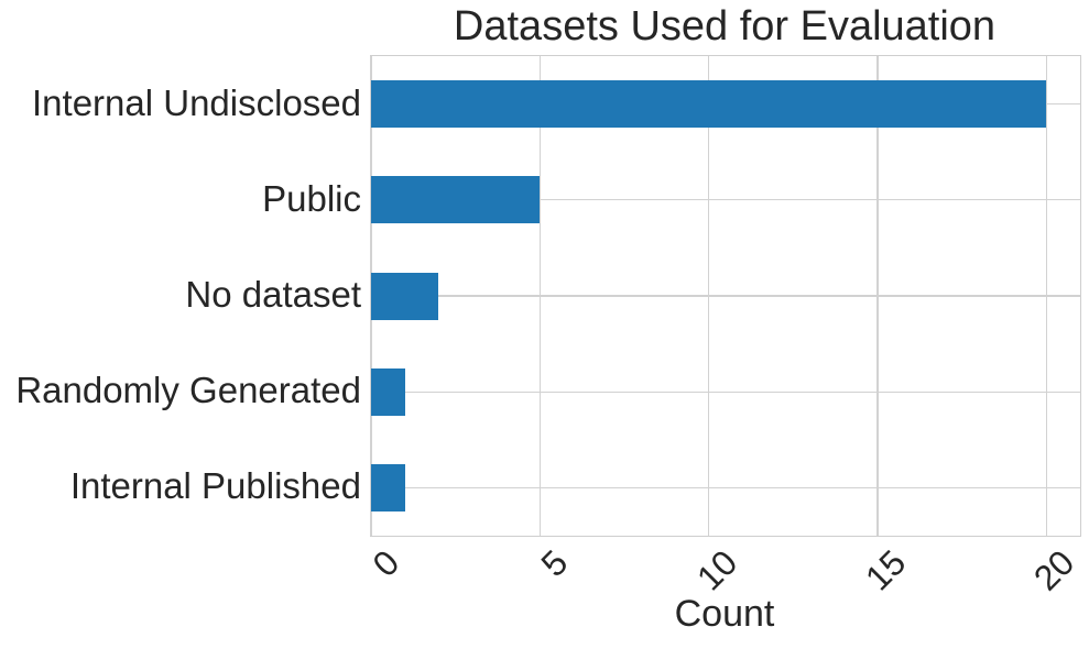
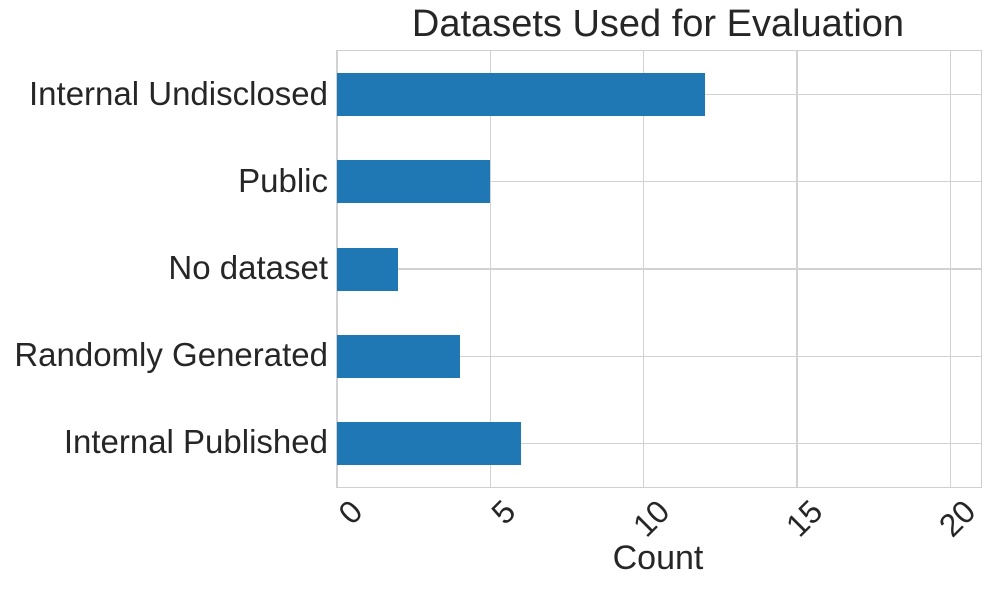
Internal Undisclosed: 20 -> 12
Randomly Generated: 1 -> 4
Internal Published: 1 -> 6
